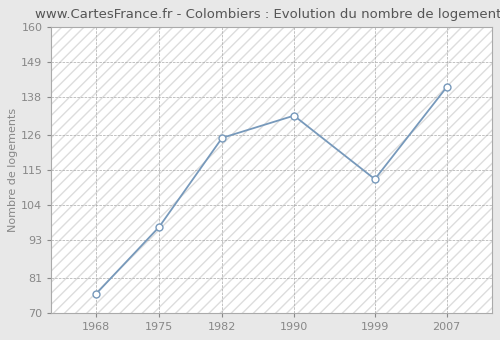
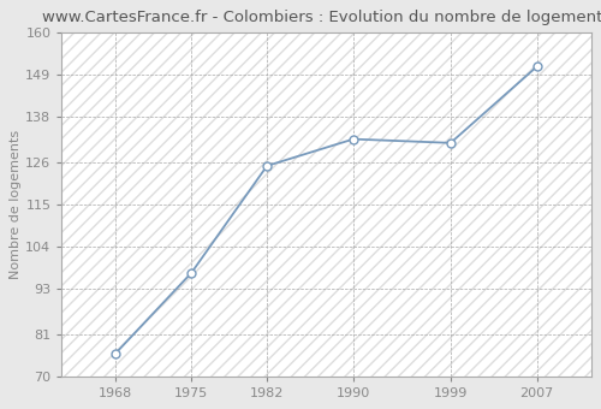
1999: 112 -> 131
2007: 141 -> 151
